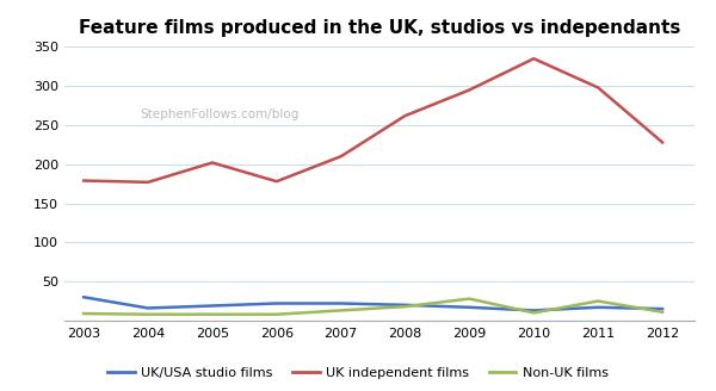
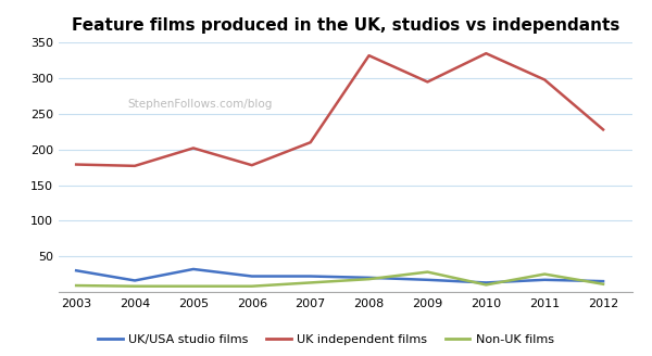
UK/USA studio films/2005: 19 -> 32
UK independent films/2008: 262 -> 332
